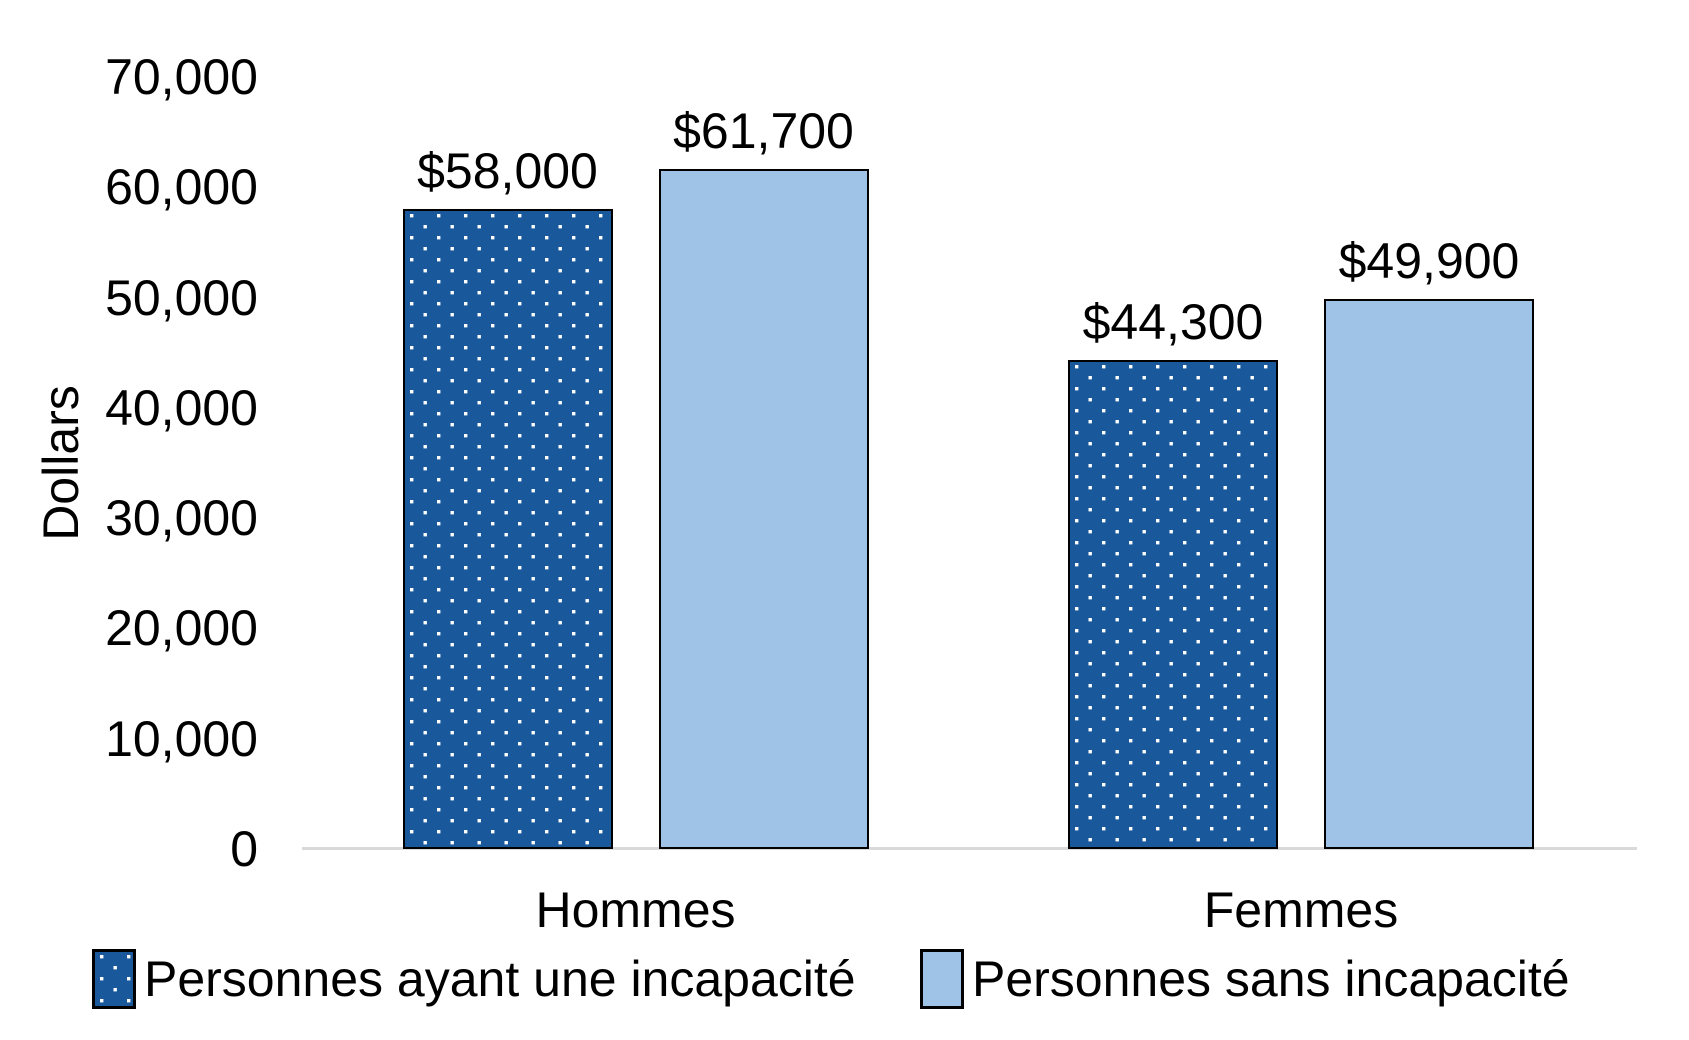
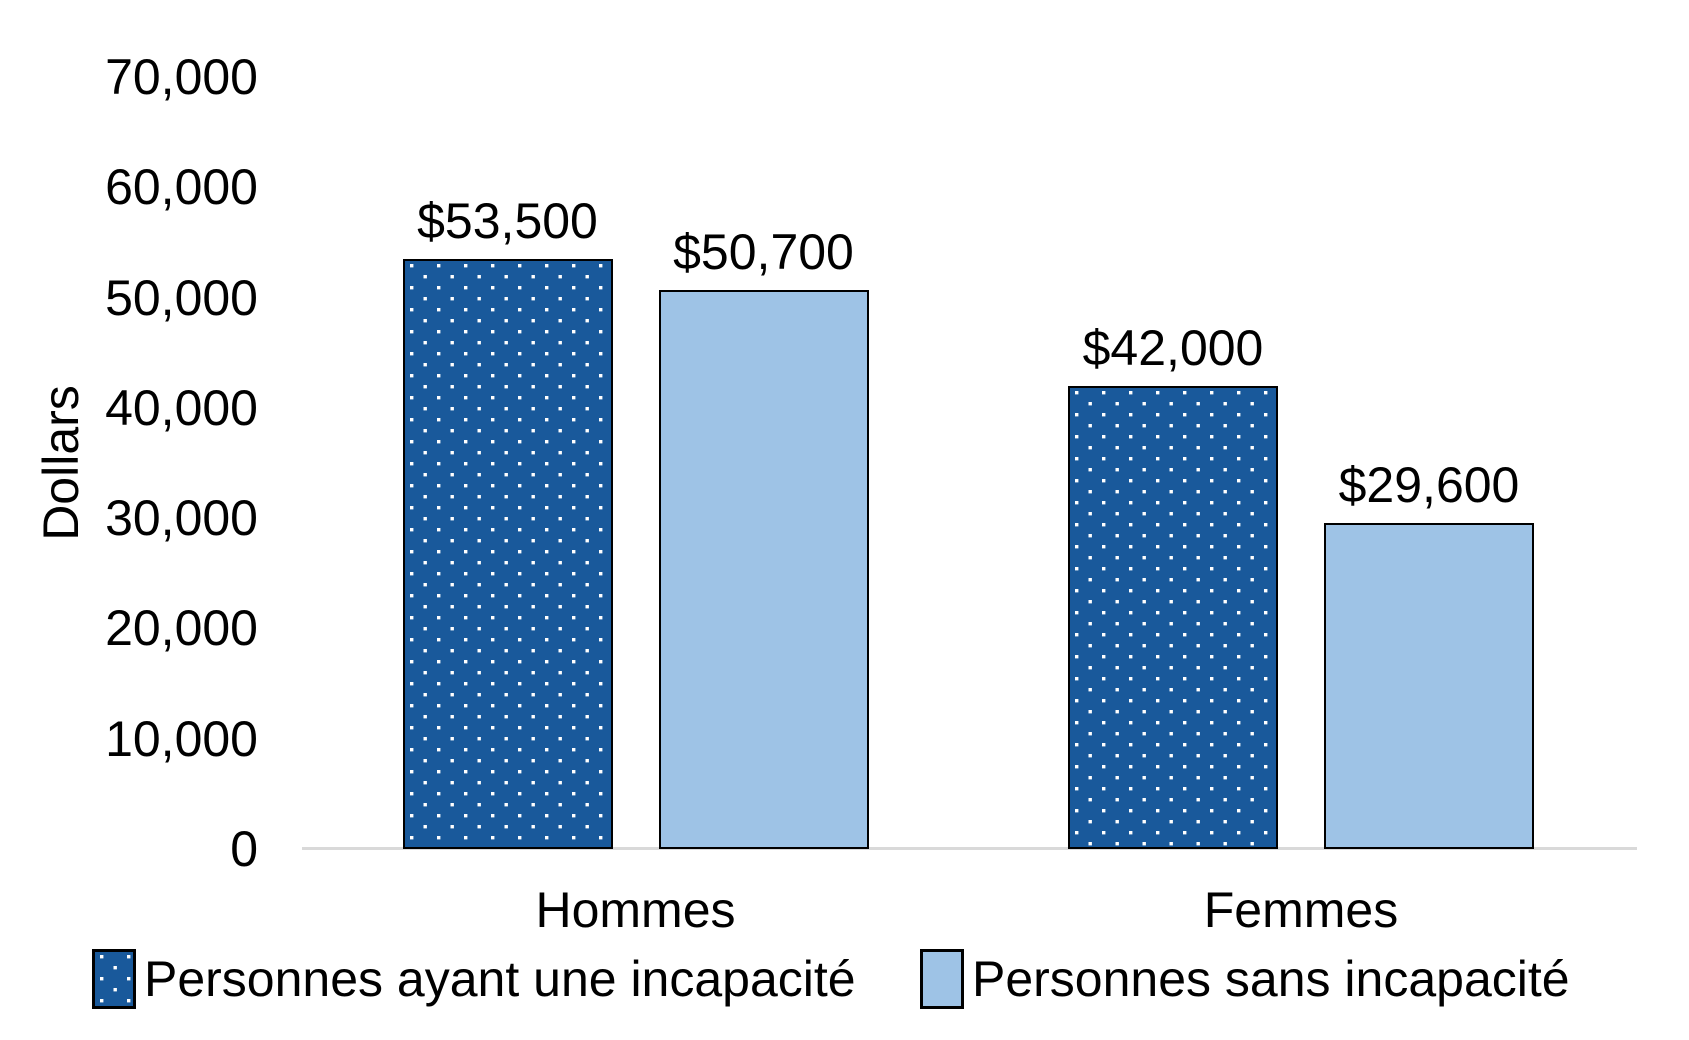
Personnes ayant une incapacité/Hommes: $58,000 -> $53,500
Personnes sans incapacité/Hommes: $61,700 -> $50,700
Personnes ayant une incapacité/Femmes: $44,300 -> $42,000
Personnes sans incapacité/Femmes: $49,900 -> $29,600
